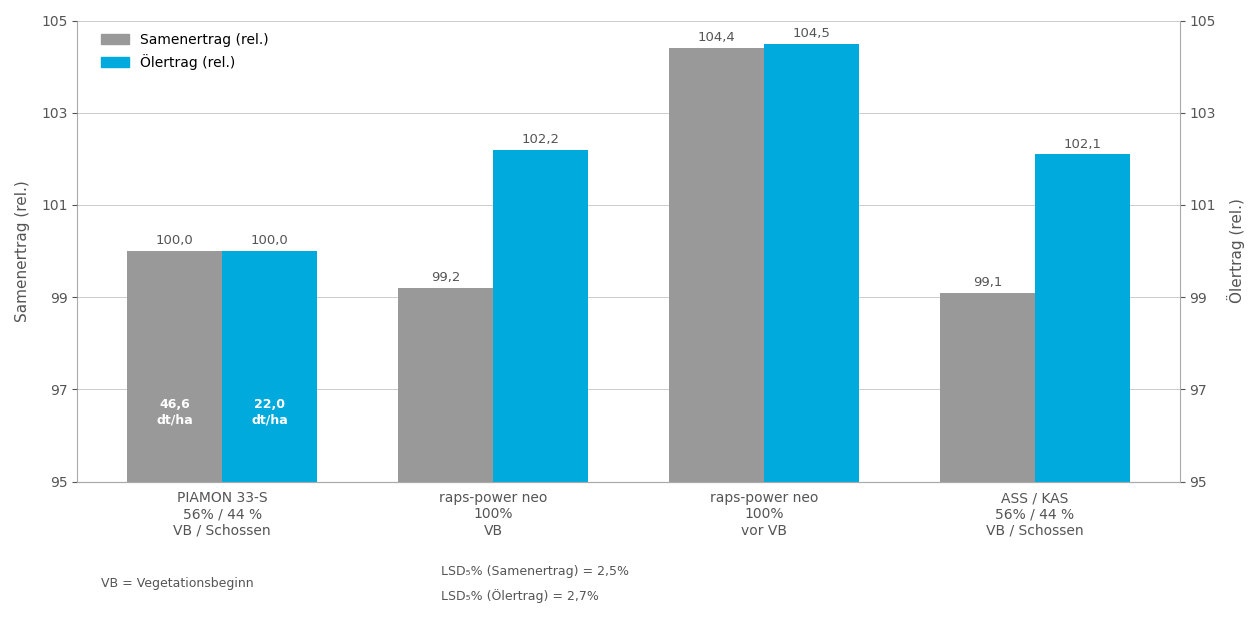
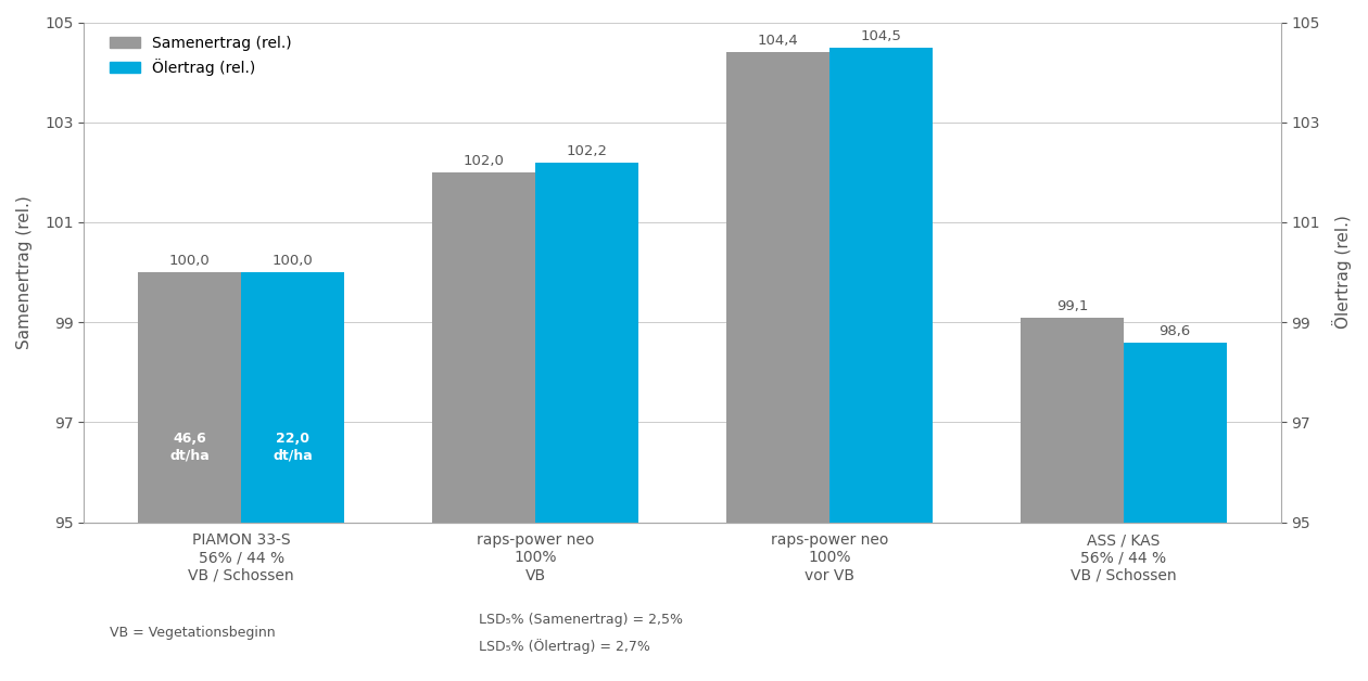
Samenertrag (rel.)/raps-power neo 100% VB: 99,2 -> 102,0
Ölertrag (rel.)/ASS / KAS 56% / 44 % VB / Schossen: 102,1 -> 98,6
